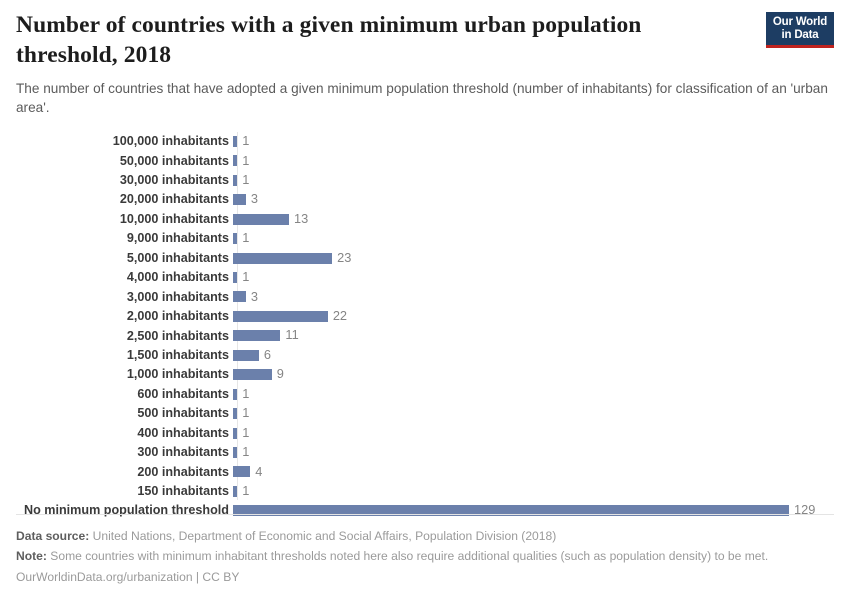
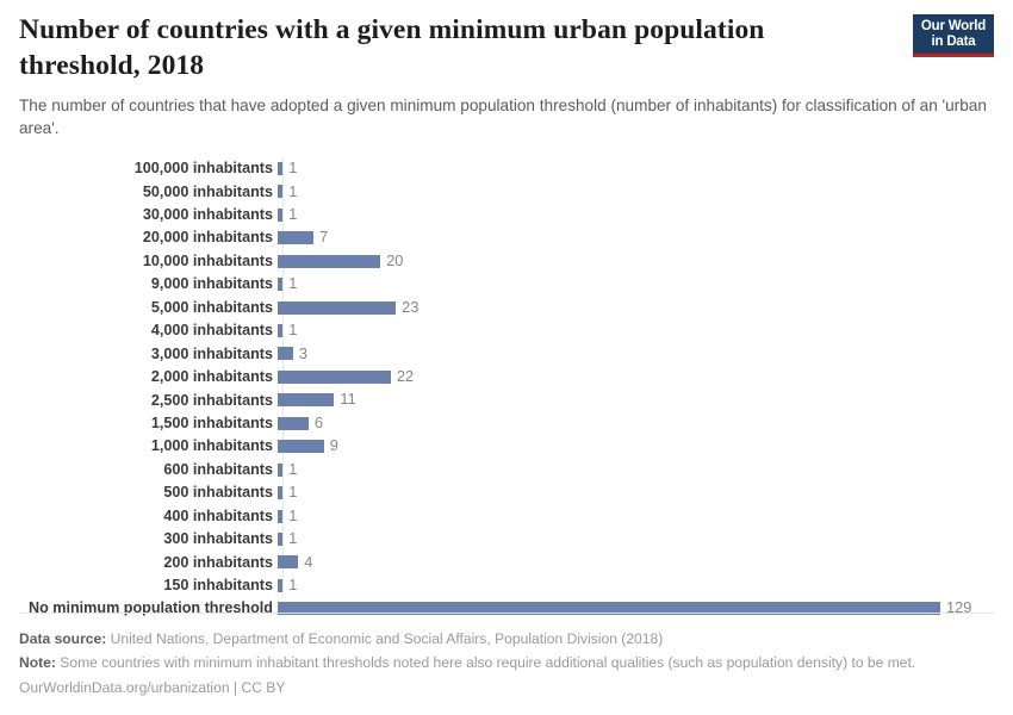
20,000 inhabitants: 3 -> 7
10,000 inhabitants: 13 -> 20
